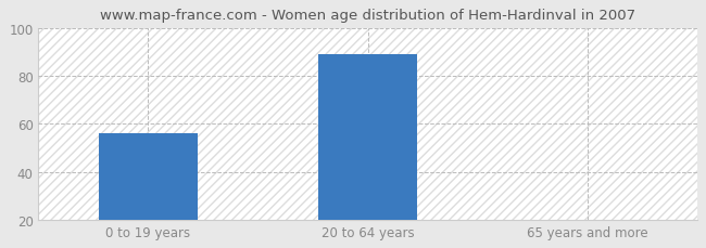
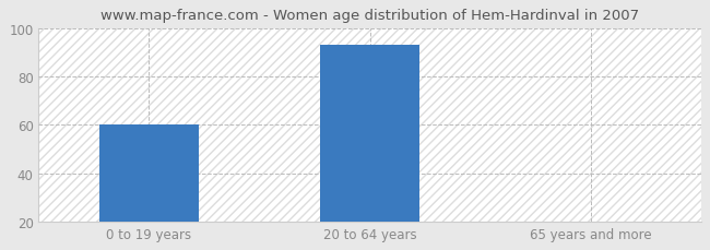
0 to 19 years: 56 -> 60
20 to 64 years: 89 -> 93
